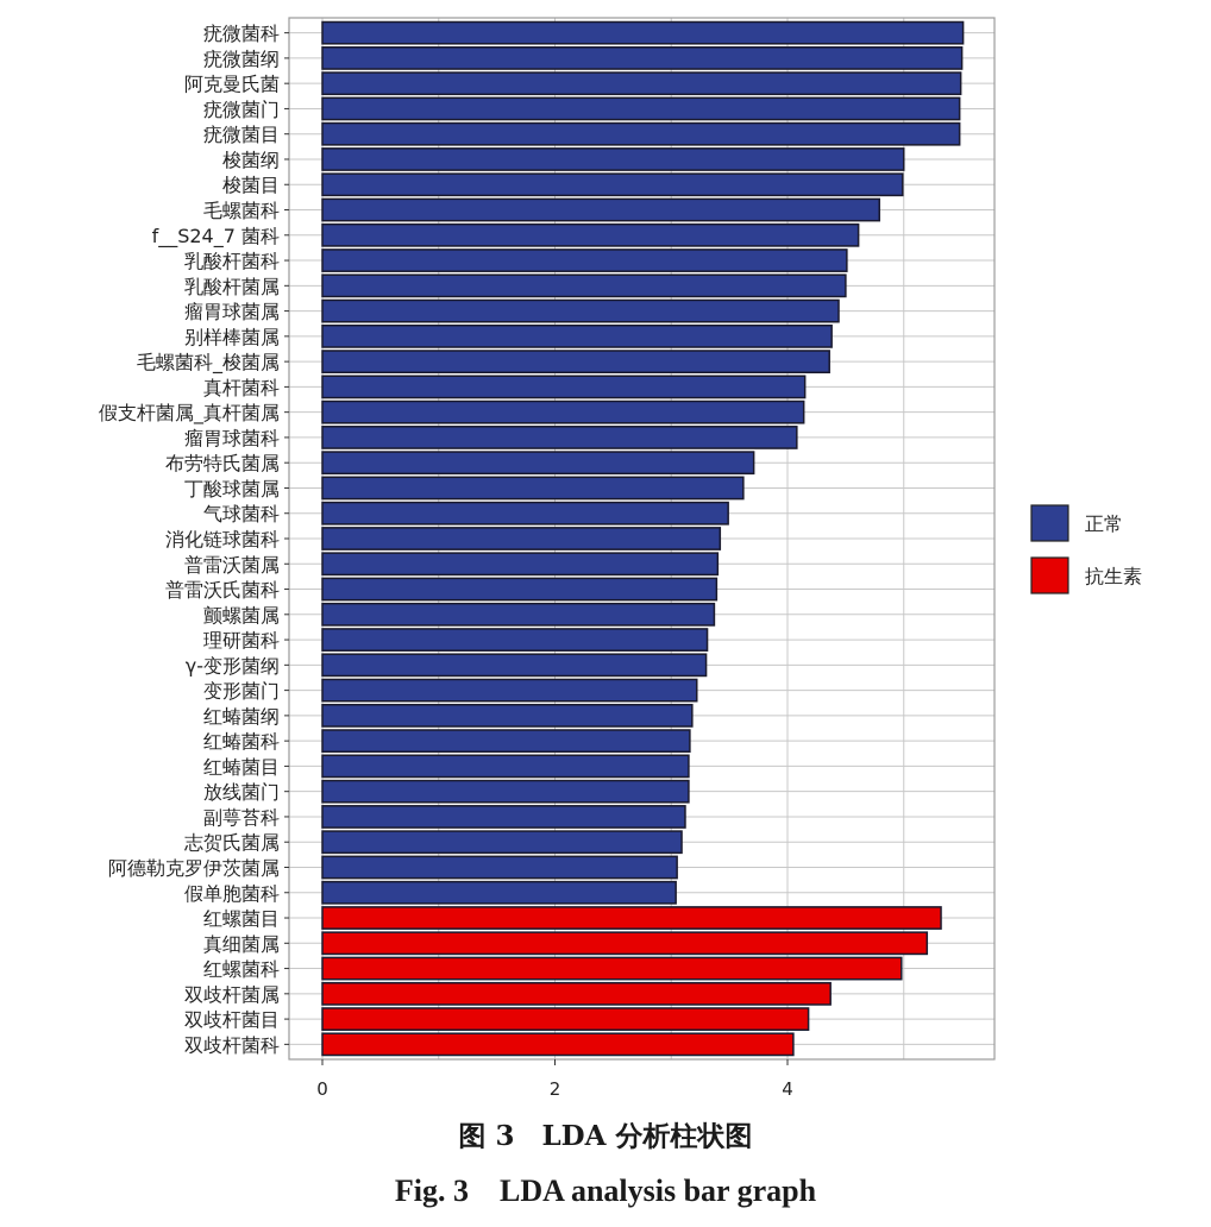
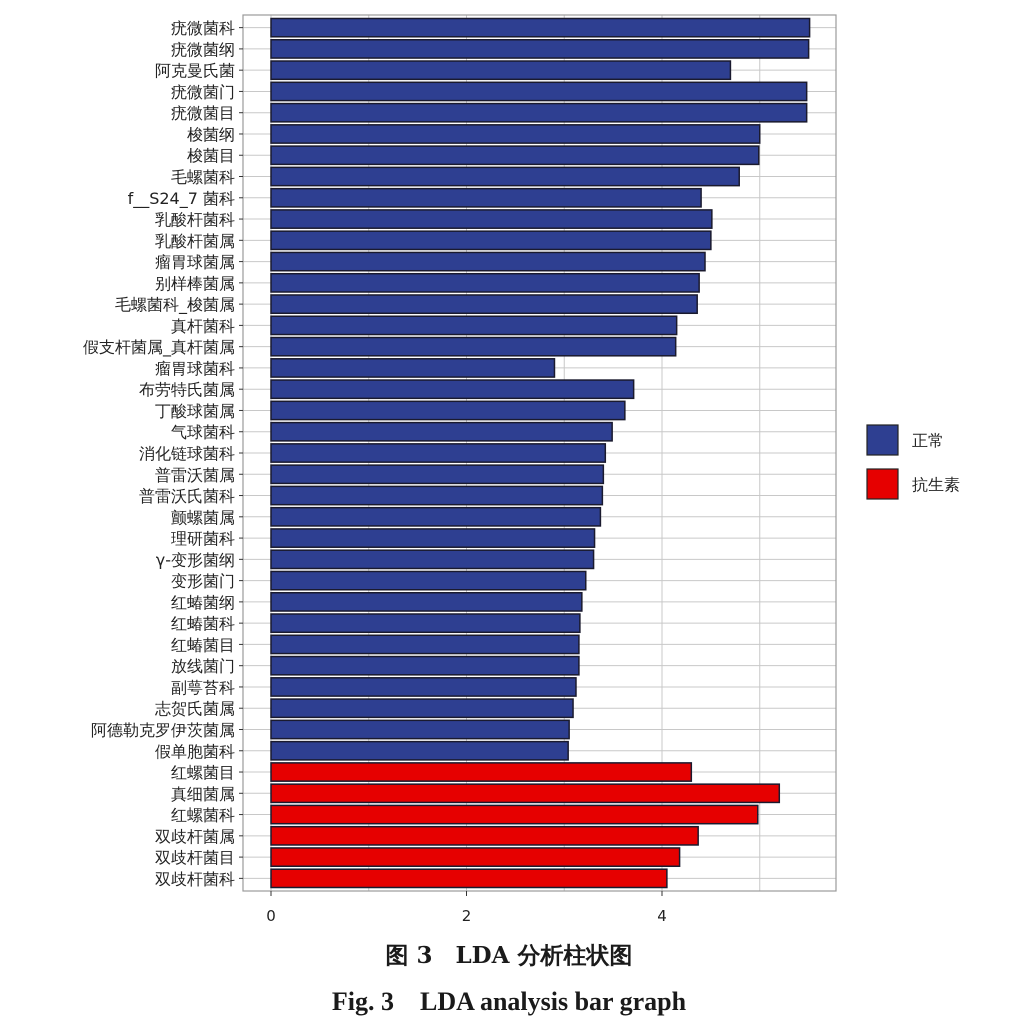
阿克曼氏菌: 5.5 -> 4.7
f__S24_7 菌科: 4.6 -> 4.4
瘤胃球菌科: 4.1 -> 2.9
红螺菌目: 5.3 -> 4.3
